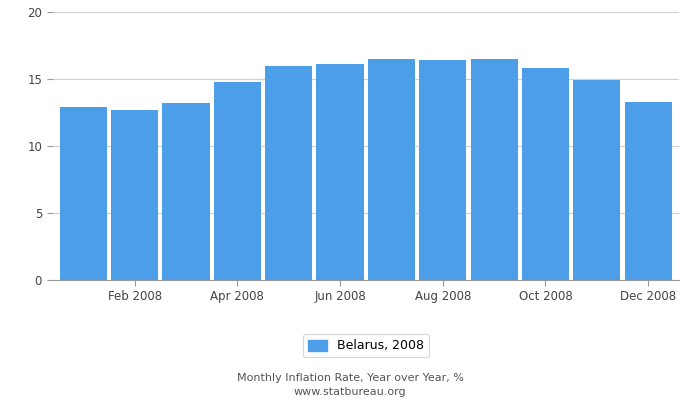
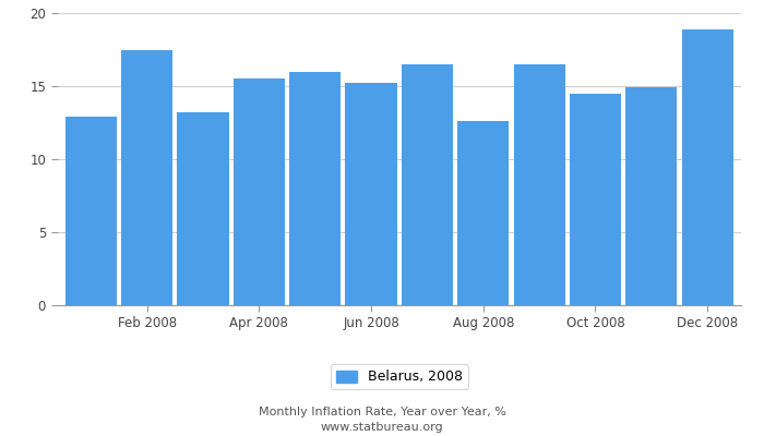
Feb 2008: 12.7 -> 17.5
Apr 2008: 14.8 -> 15.5
Jun 2008: 16.1 -> 15.2
Aug 2008: 16.4 -> 12.6
Oct 2008: 15.8 -> 14.5
Dec 2008: 13.3 -> 18.9
